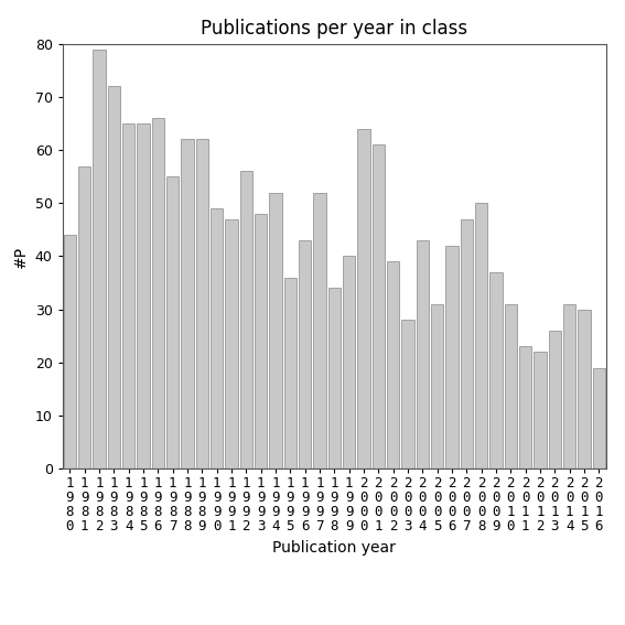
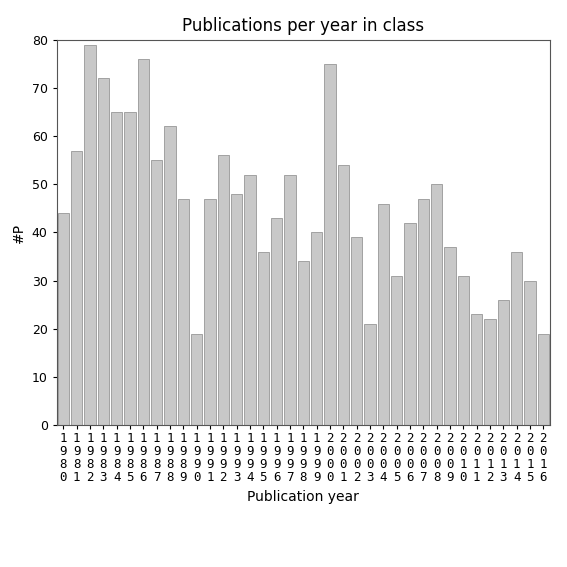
1 9 8 6: 66 -> 76
1 9 8 9: 62 -> 47
1 9 9 0: 49 -> 19
2 0 0 0: 64 -> 75
2 0 0 1: 61 -> 54
2 0 0 3: 28 -> 21
2 0 0 4: 43 -> 46
2 0 1 4: 31 -> 36
